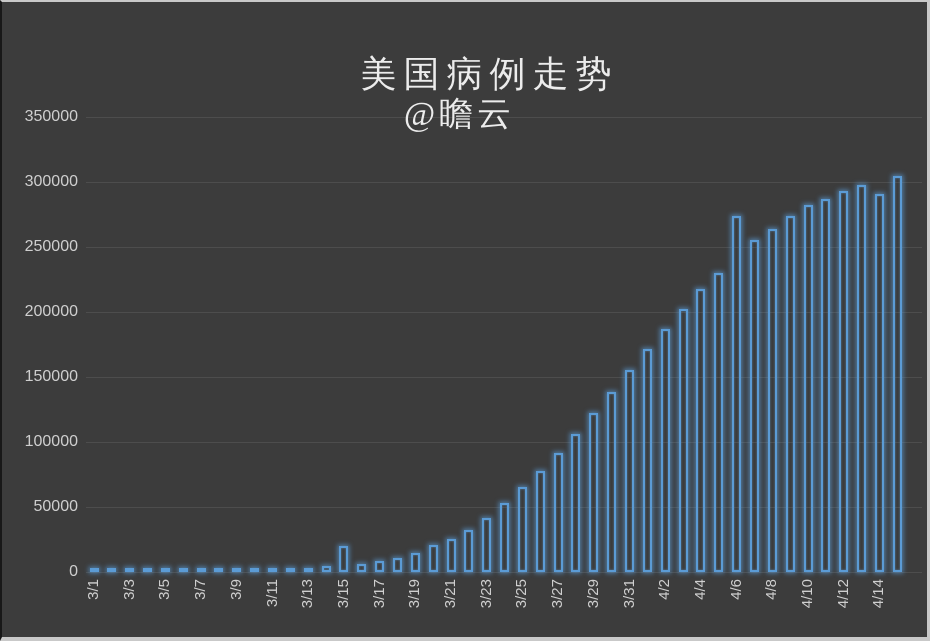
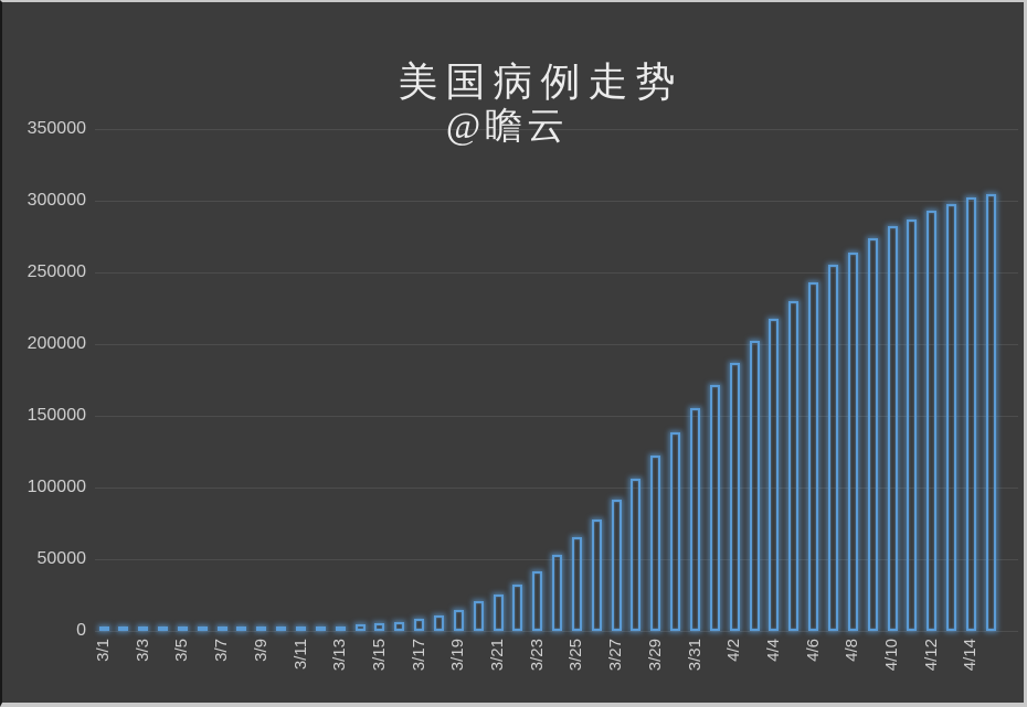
3/15: 20000 -> 5000
4/6: 274000 -> 243000
4/14: 291000 -> 302000
